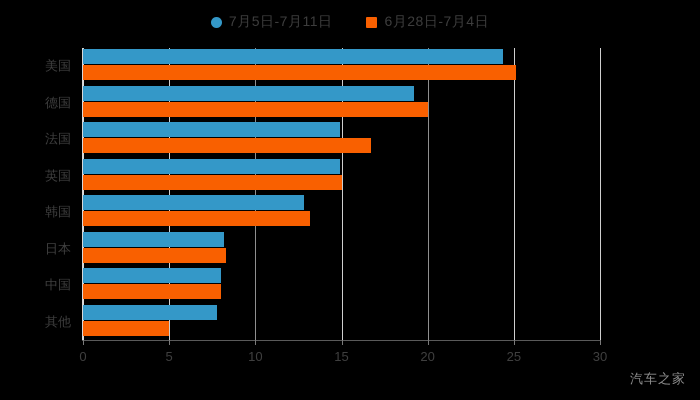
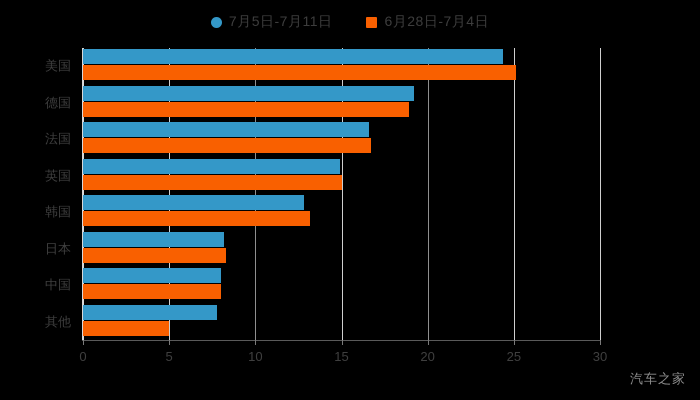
6月28日-7月4日/德国: 20.0 -> 18.9
7月5日-7月11日/法国: 14.9 -> 16.6
